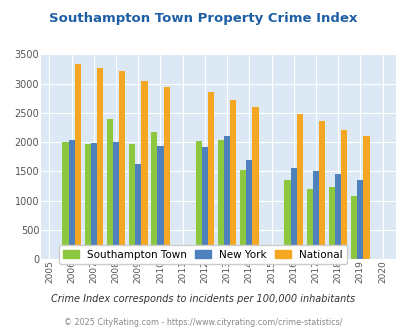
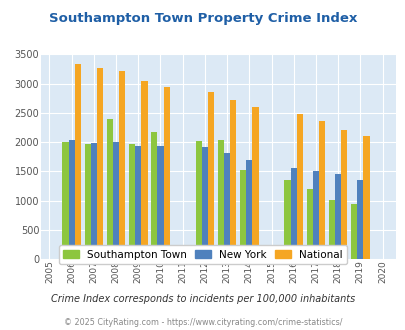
New York/2009: 1620 -> 1940
New York/2013: 2100 -> 1820
Southampton Town/2018: 1240 -> 1010
Southampton Town/2019: 1080 -> 950
